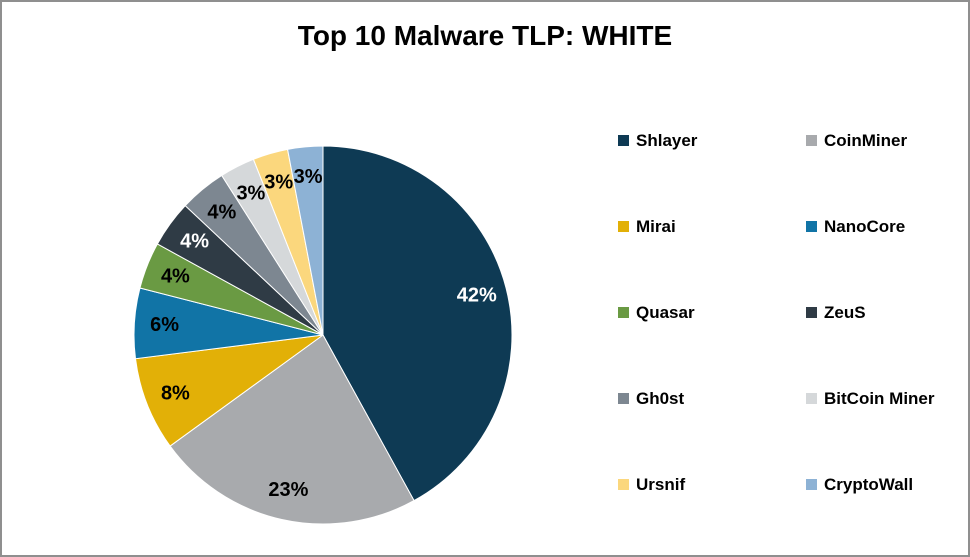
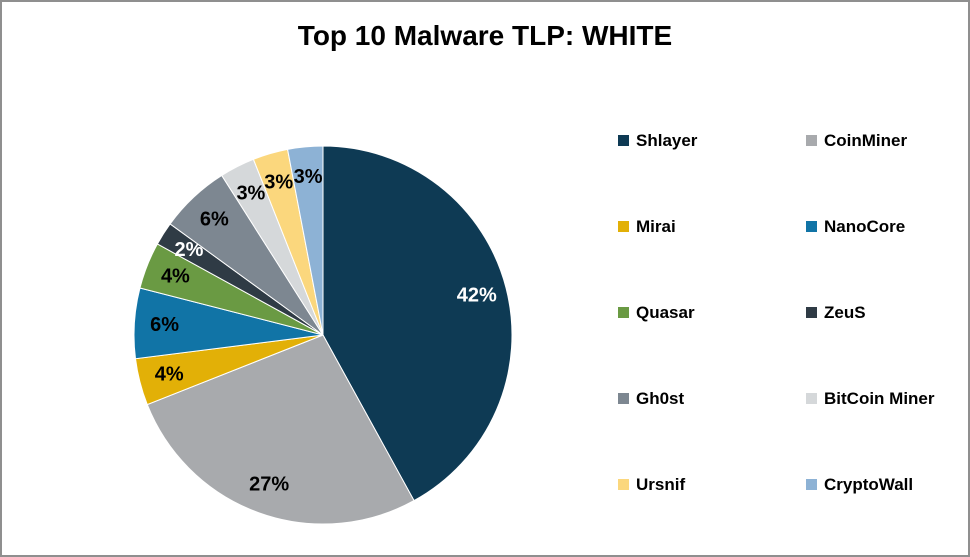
CoinMiner: 23% -> 27%
Mirai: 8% -> 4%
ZeuS: 4% -> 2%
Gh0st: 4% -> 6%
